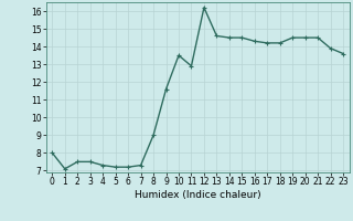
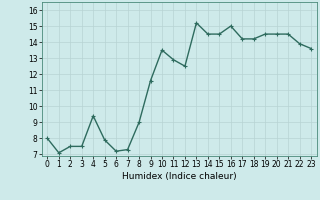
4: 7.3 -> 9.4
5: 7.2 -> 7.9
12: 16.2 -> 12.5
13: 14.6 -> 15.2
16: 14.3 -> 15.0
